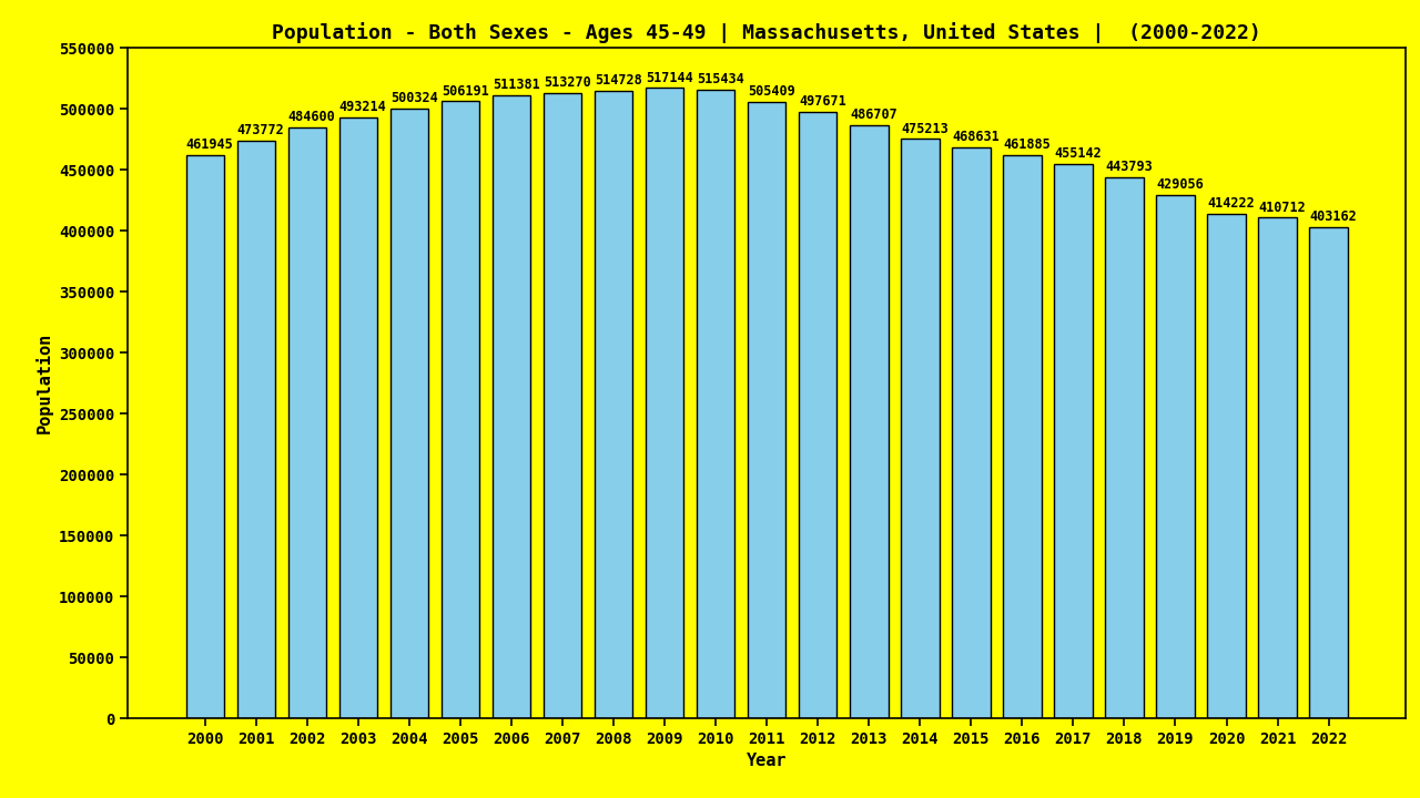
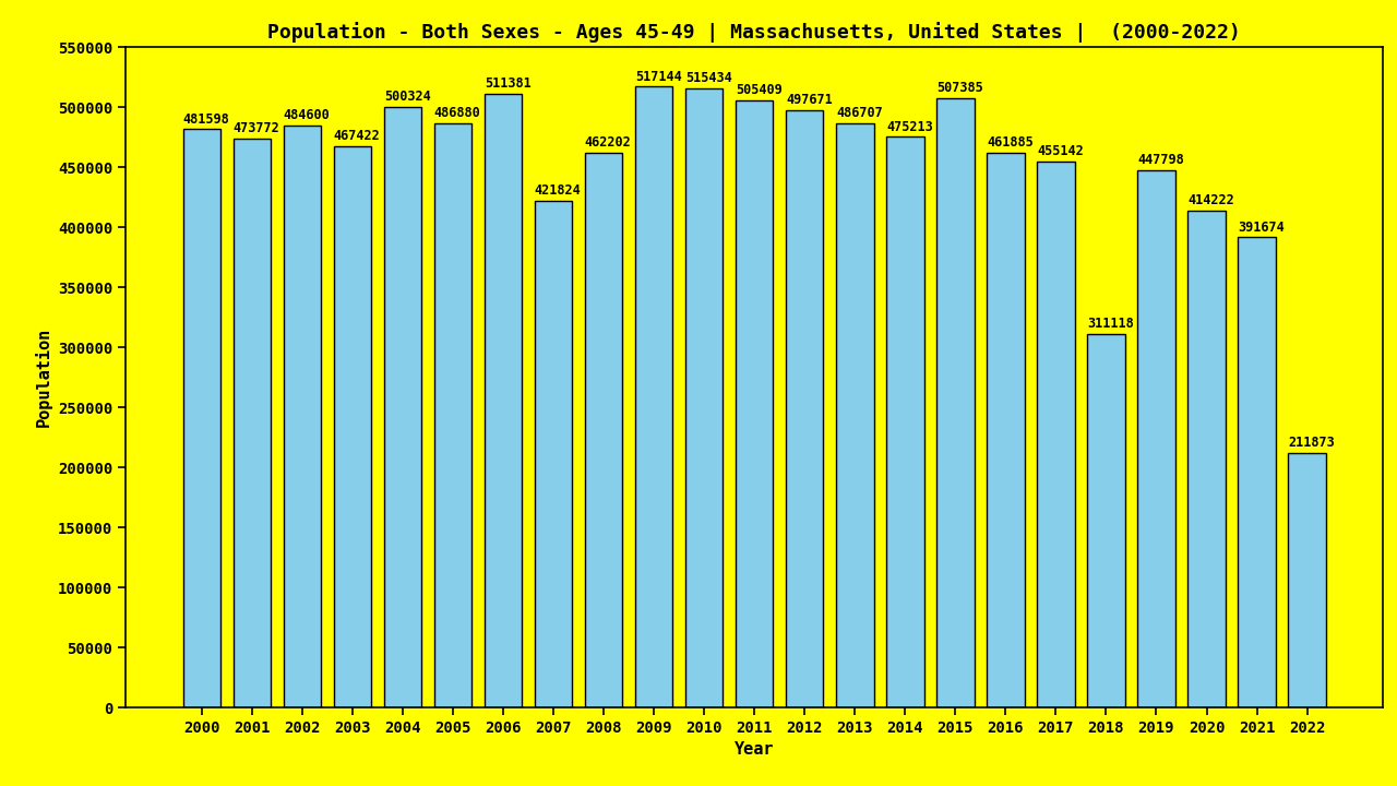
2000: 461945 -> 481598
2003: 493214 -> 467422
2005: 506191 -> 486880
2007: 513270 -> 421824
2008: 514728 -> 462202
2015: 468631 -> 507385
2018: 443793 -> 311118
2019: 429056 -> 447798
2021: 410712 -> 391674
2022: 403162 -> 211873
